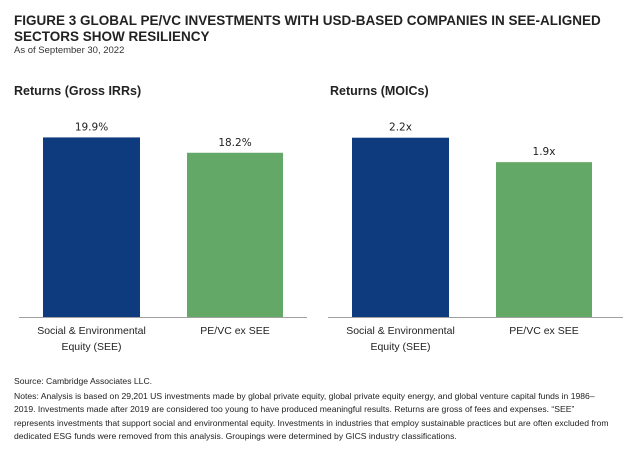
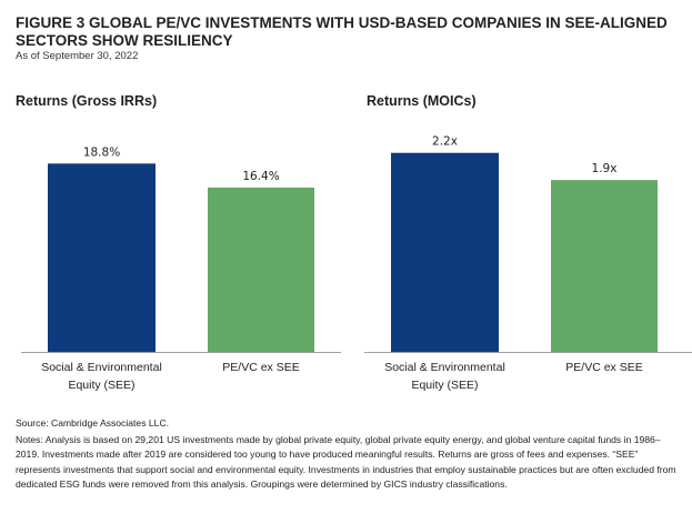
Returns (Gross IRRs)/Social & Environmental Equity (SEE): 19.9% -> 18.8%
Returns (Gross IRRs)/PE/VC ex SEE: 18.2% -> 16.4%
